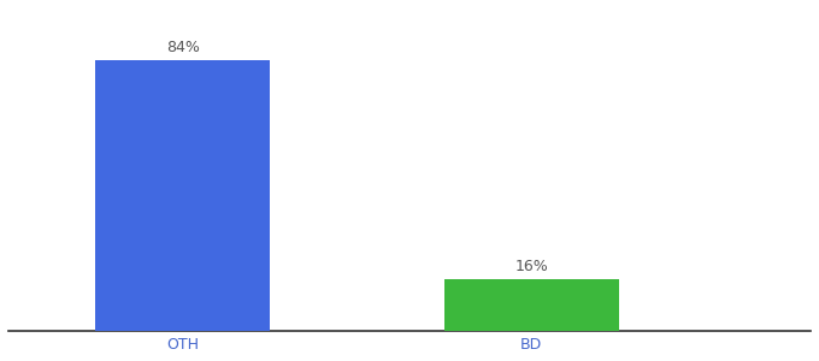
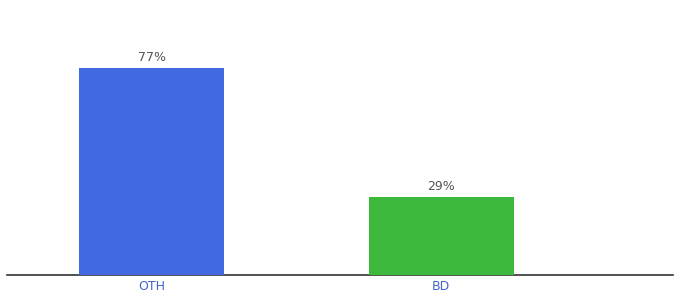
OTH: 84% -> 77%
BD: 16% -> 29%
